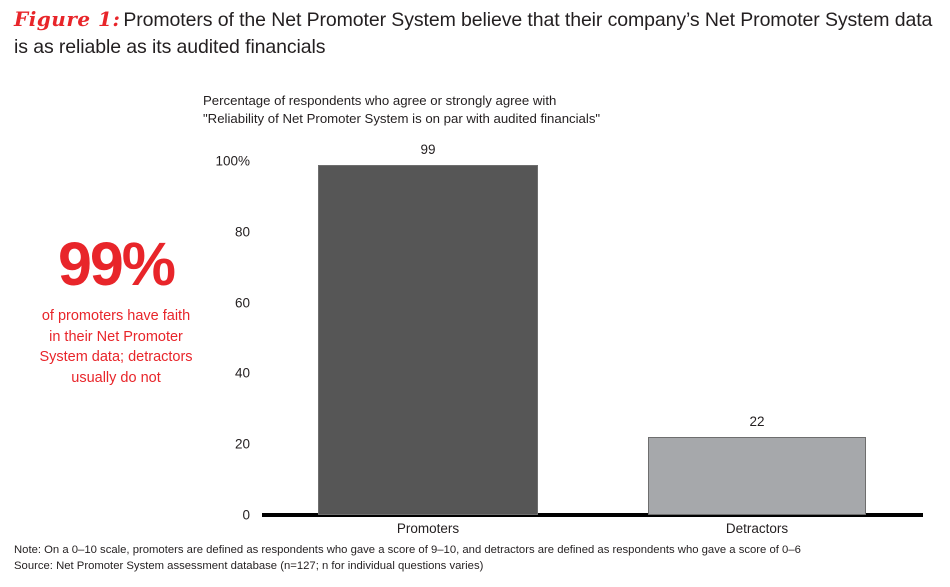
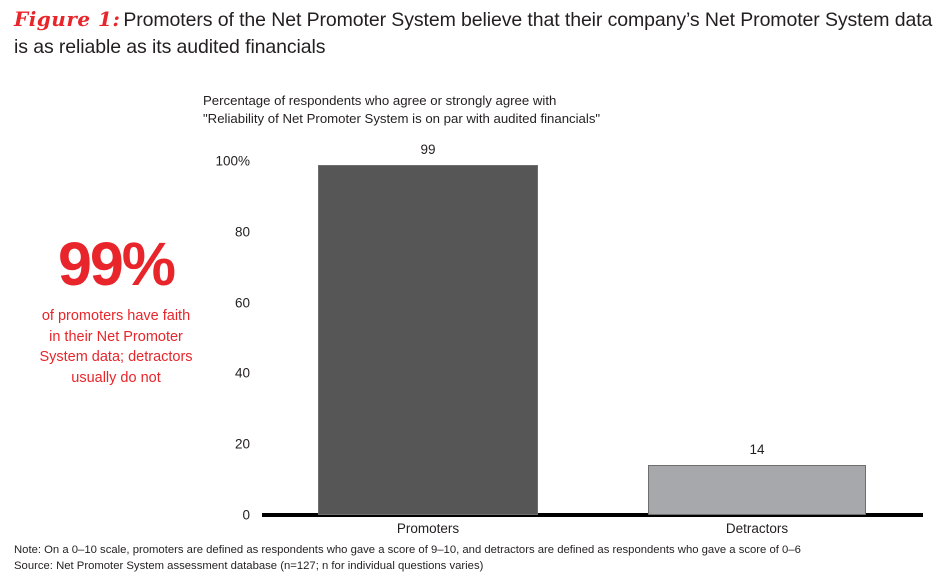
Detractors: 22 -> 14
